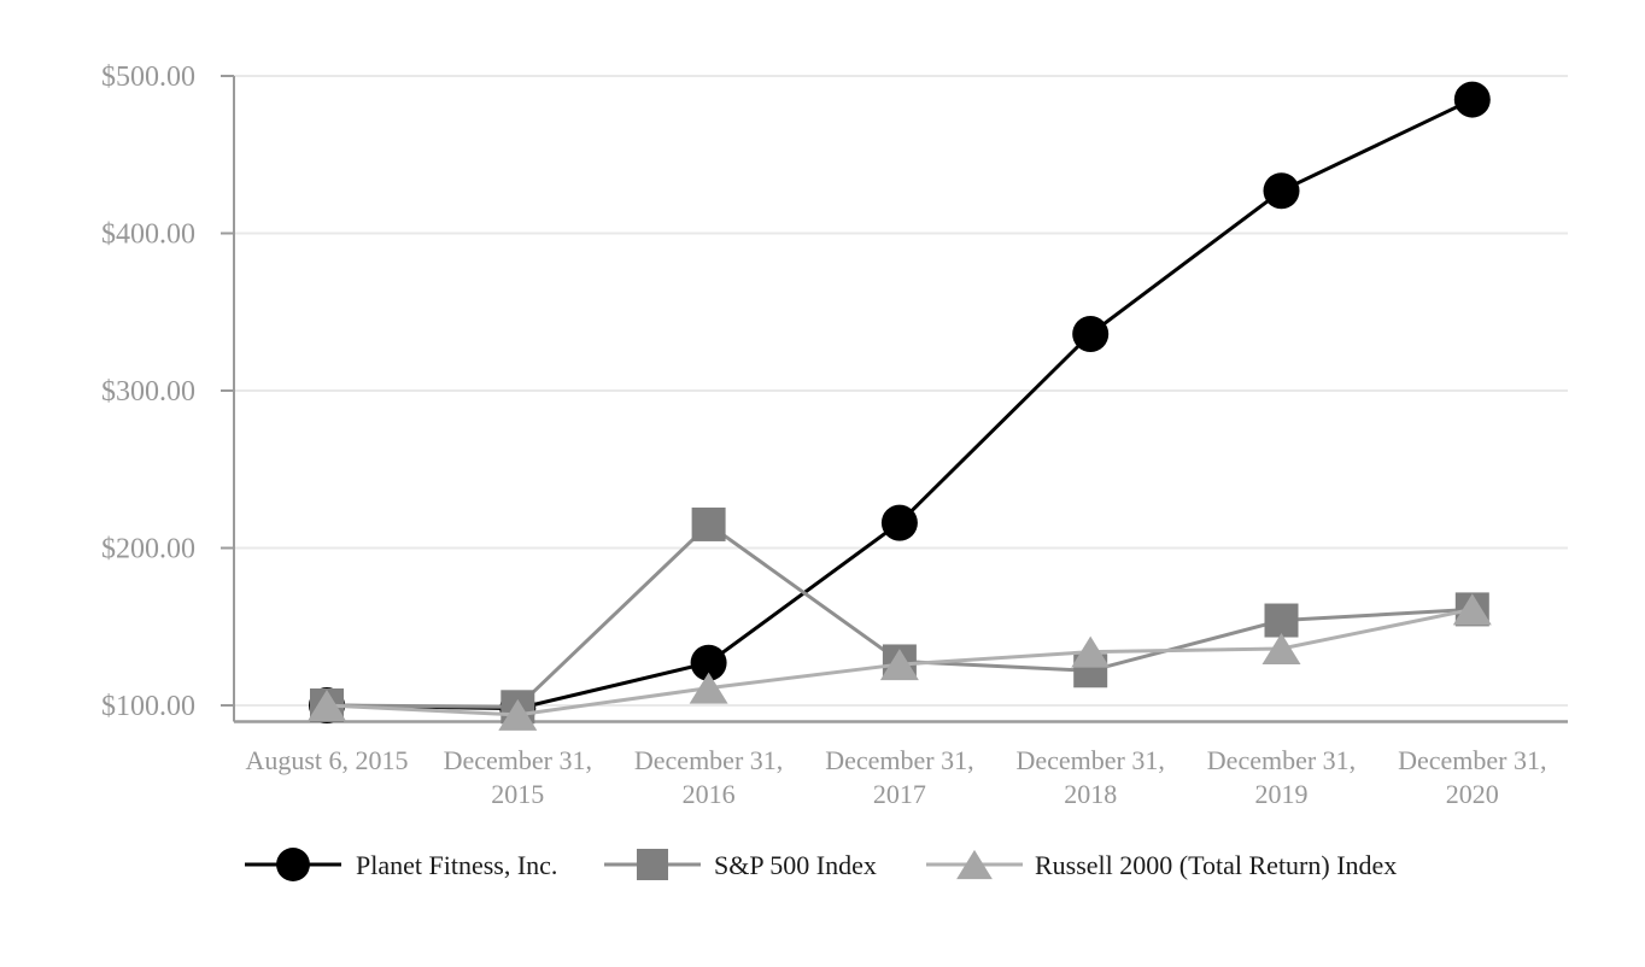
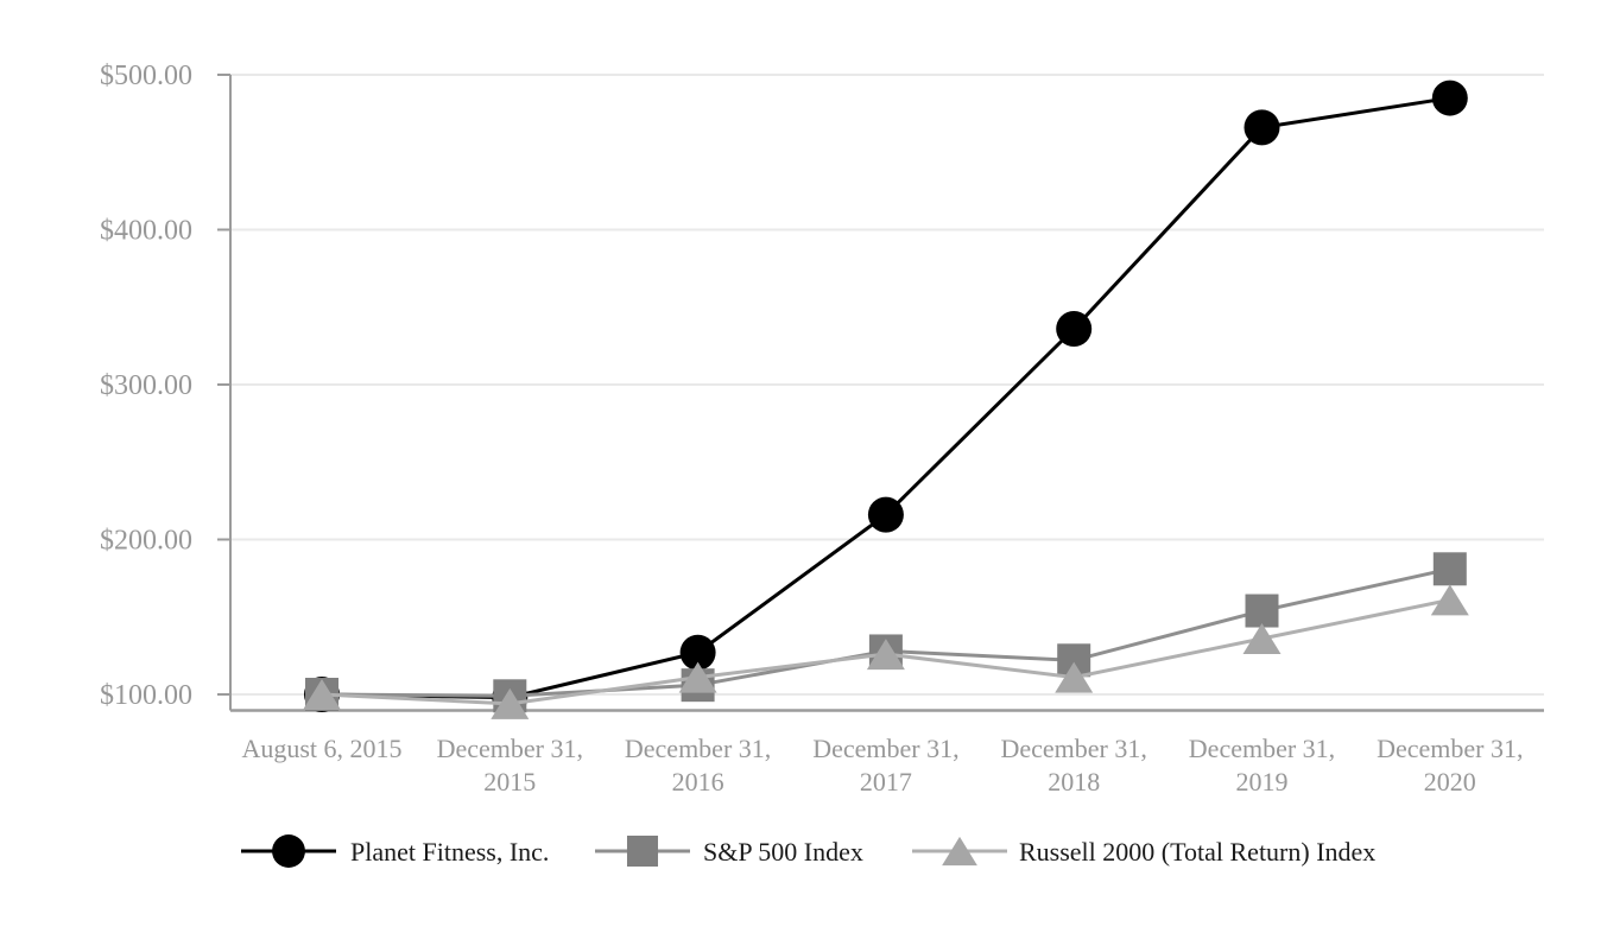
S&P 500 Index/December 31, 2016: $215 -> $106
Russell 2000 (Total Return) Index/December 31, 2018: $134 -> $111
Planet Fitness, Inc./December 31, 2019: $427 -> $466
S&P 500 Index/December 31, 2020: $161 -> $181
